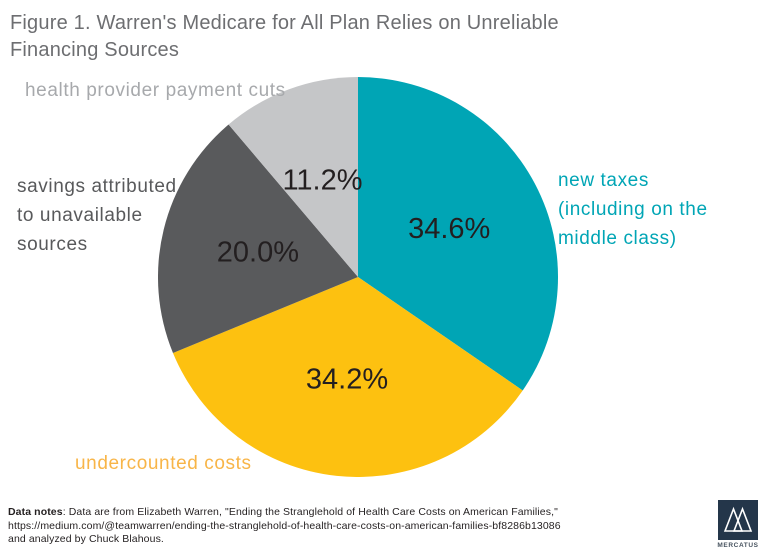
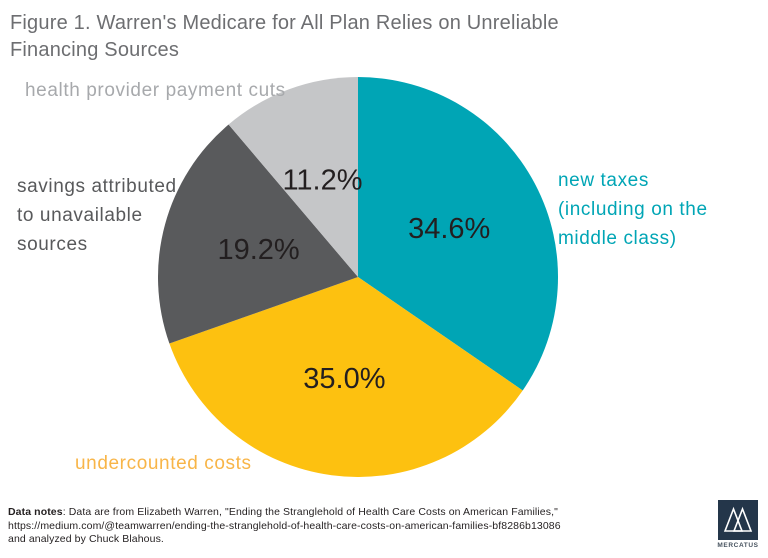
undercounted costs: 34.2% -> 35.0%
savings attributed to unavailable sources: 20.0% -> 19.2%
